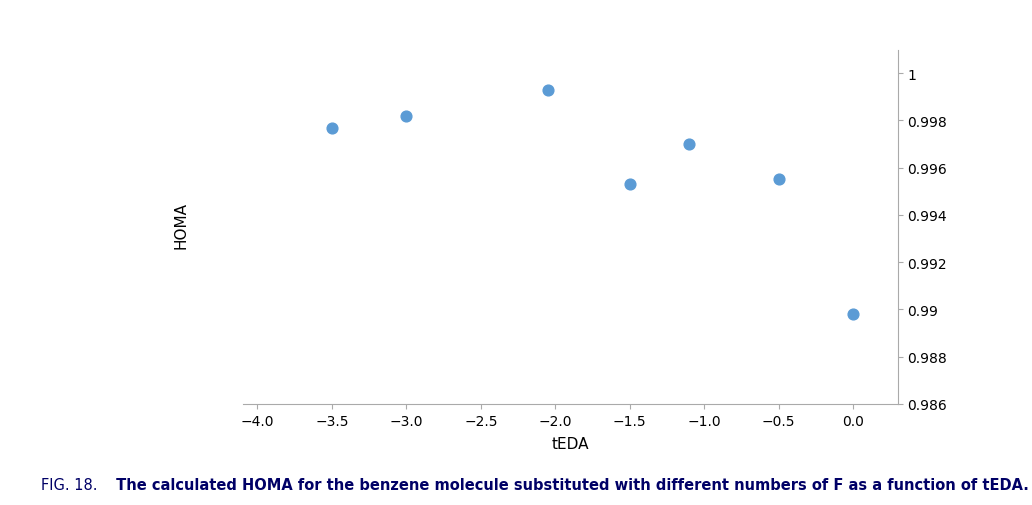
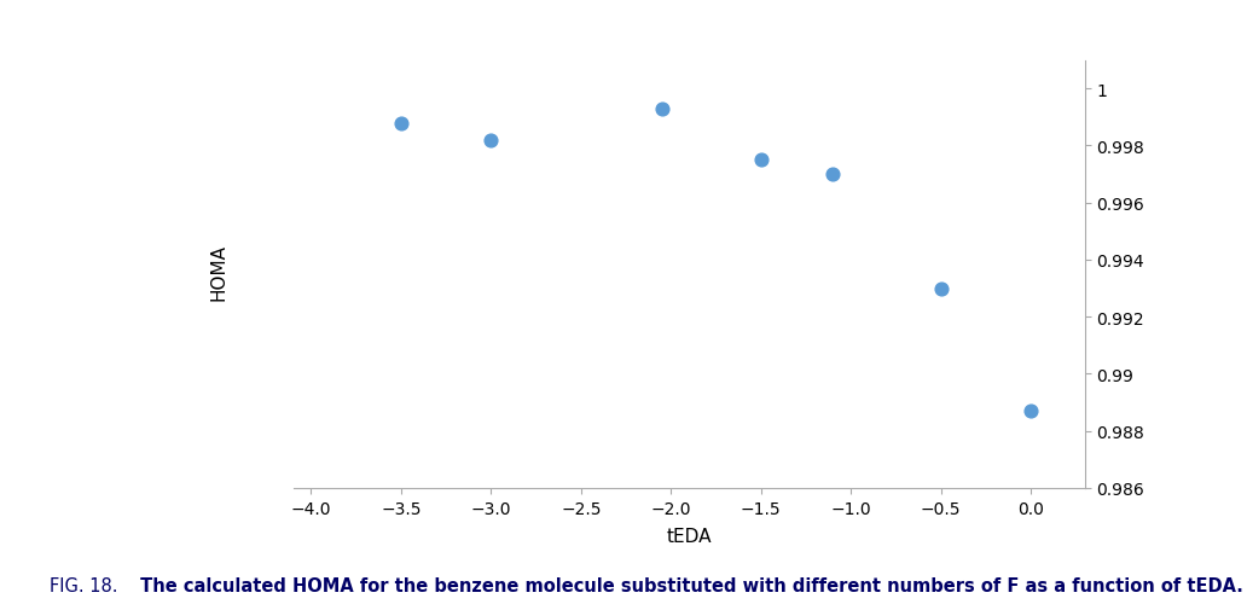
−3.5: 0.9977 -> 0.9988
−1.5: 0.9953 -> 0.9975
−0.5: 0.9955 -> 0.9930
0.0: 0.9898 -> 0.9887
